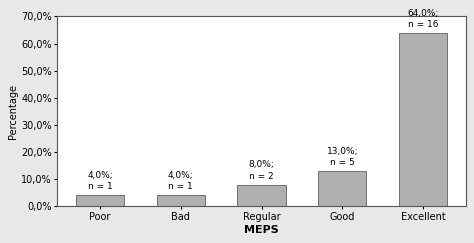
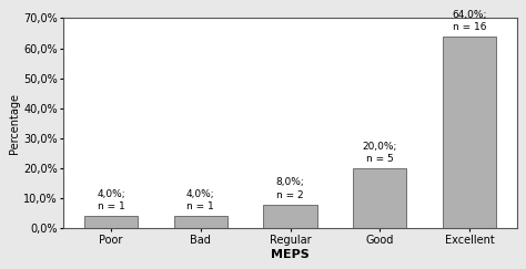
Good: 13,0%; -> 20,0%;
